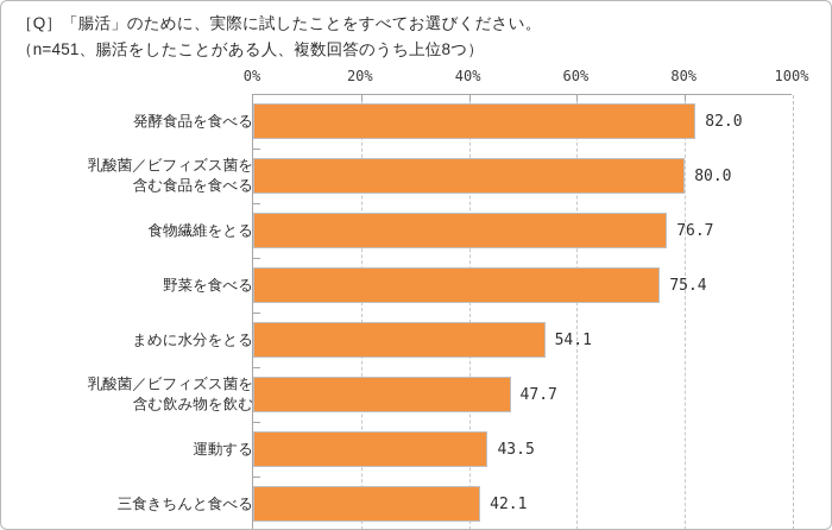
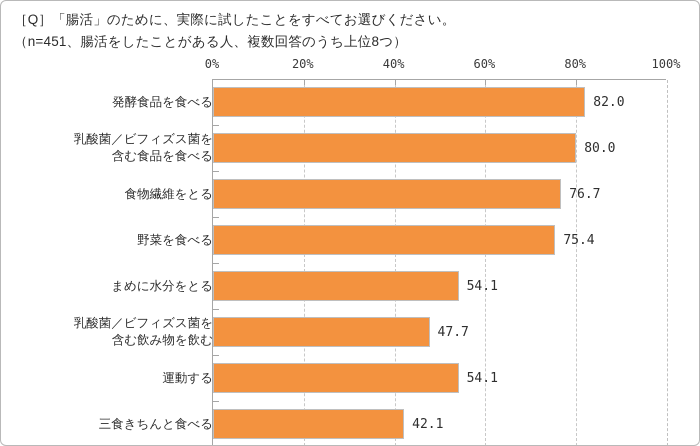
運動する: 43.5 -> 54.1
